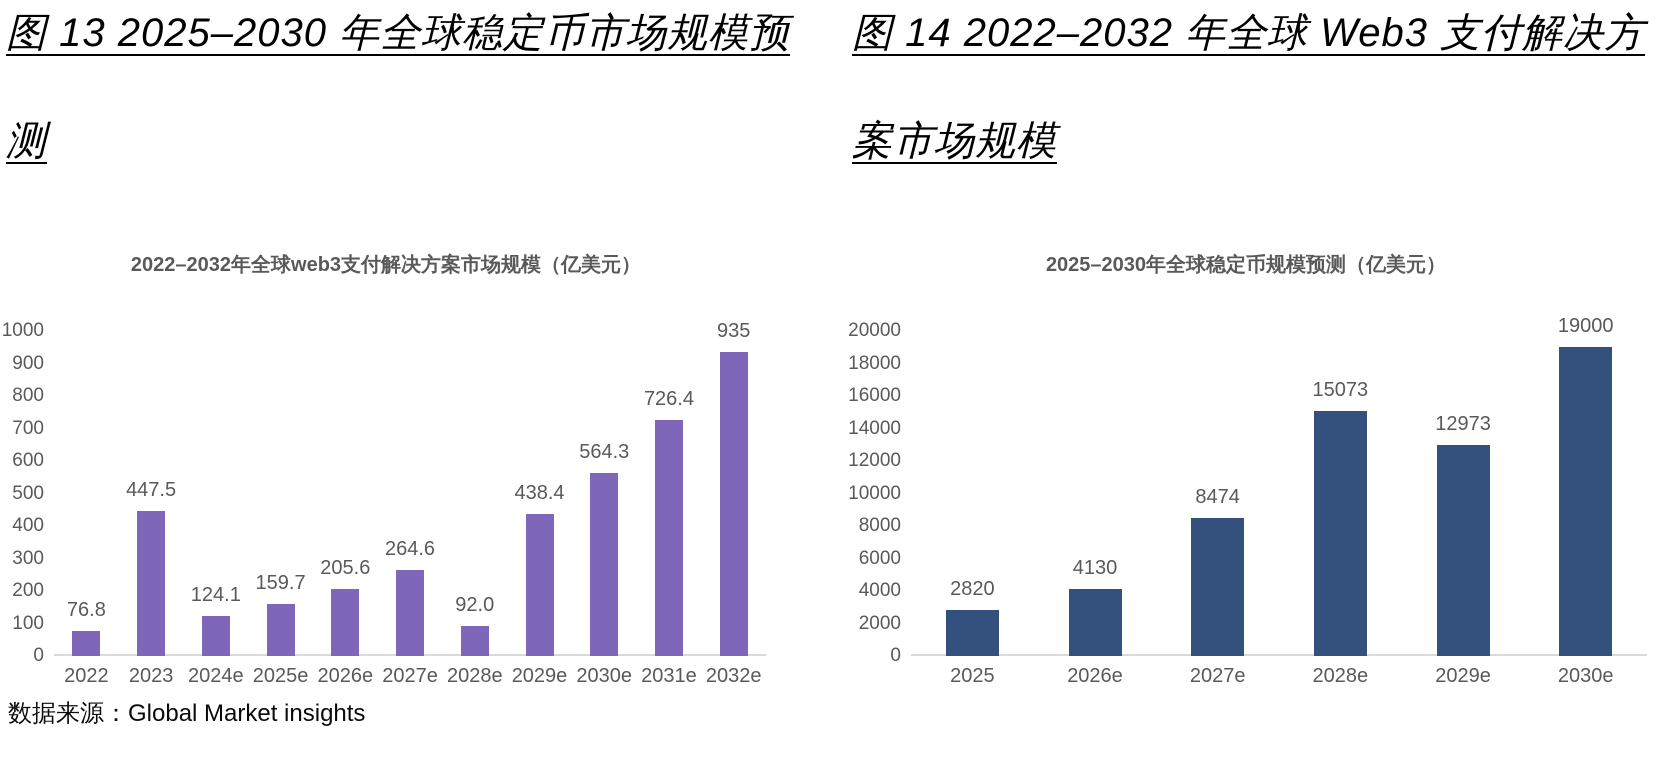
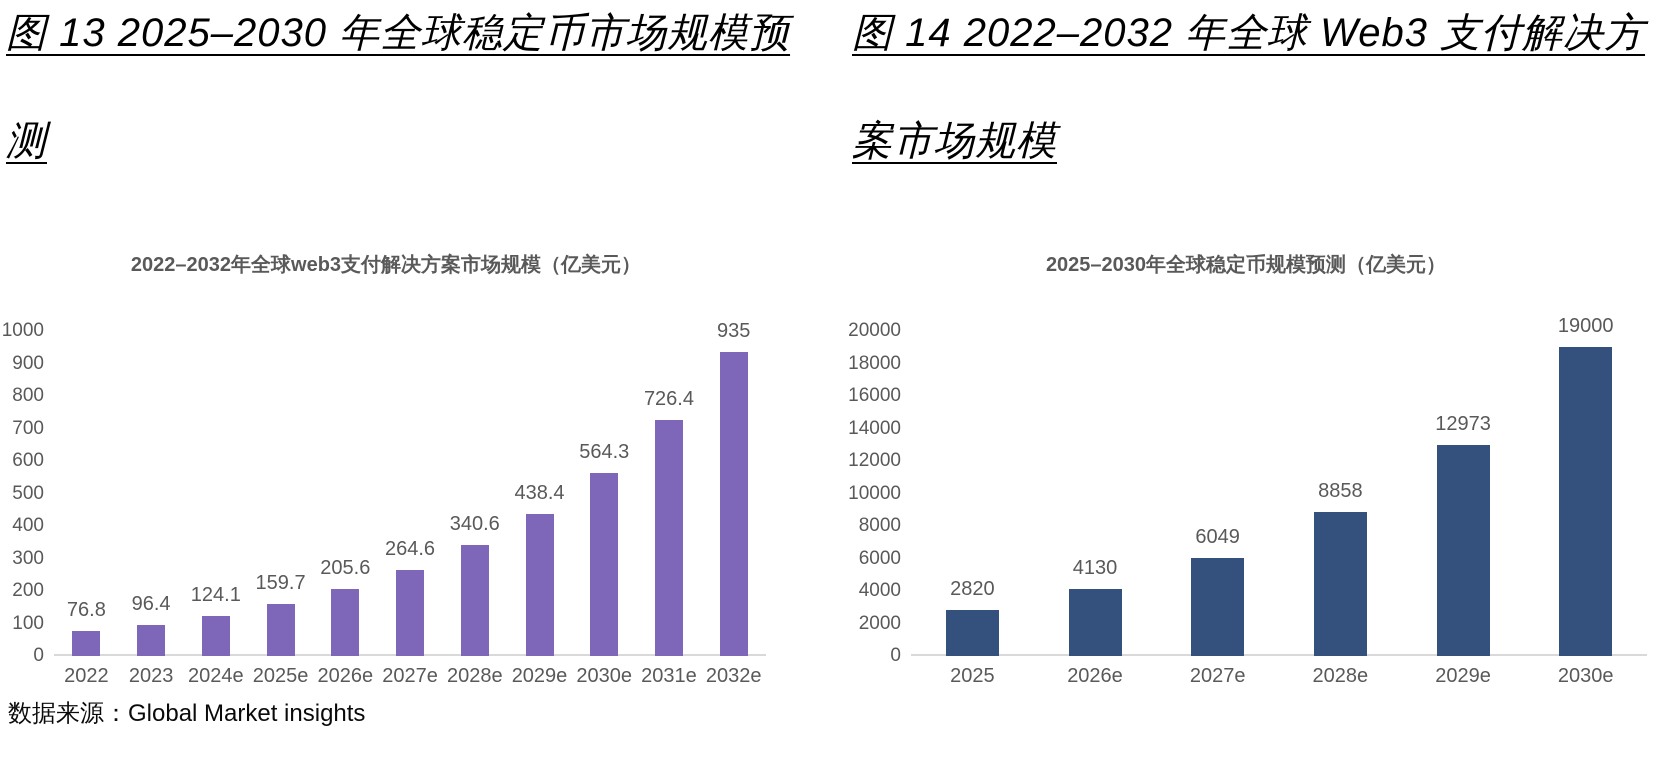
2022–2032年全球web3支付解决方案市场规模（亿美元）/2023: 447.5 -> 96.4
2022–2032年全球web3支付解决方案市场规模（亿美元）/2028e: 92.0 -> 340.6
2025–2030年全球稳定币规模预测（亿美元）/2027e: 8474 -> 6049
2025–2030年全球稳定币规模预测（亿美元）/2028e: 15073 -> 8858
